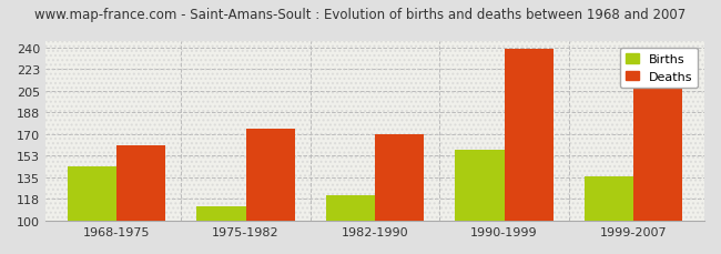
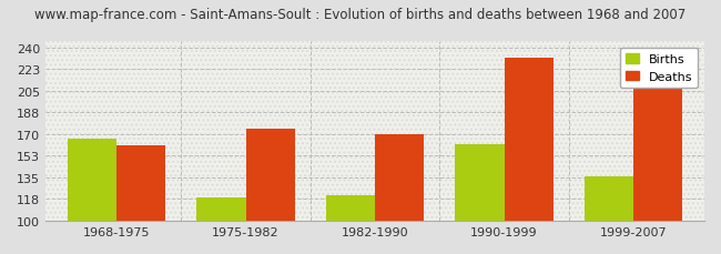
Births/1968-1975: 144 -> 166
Births/1975-1982: 112 -> 119
Births/1990-1999: 157 -> 162
Deaths/1990-1999: 239 -> 232
